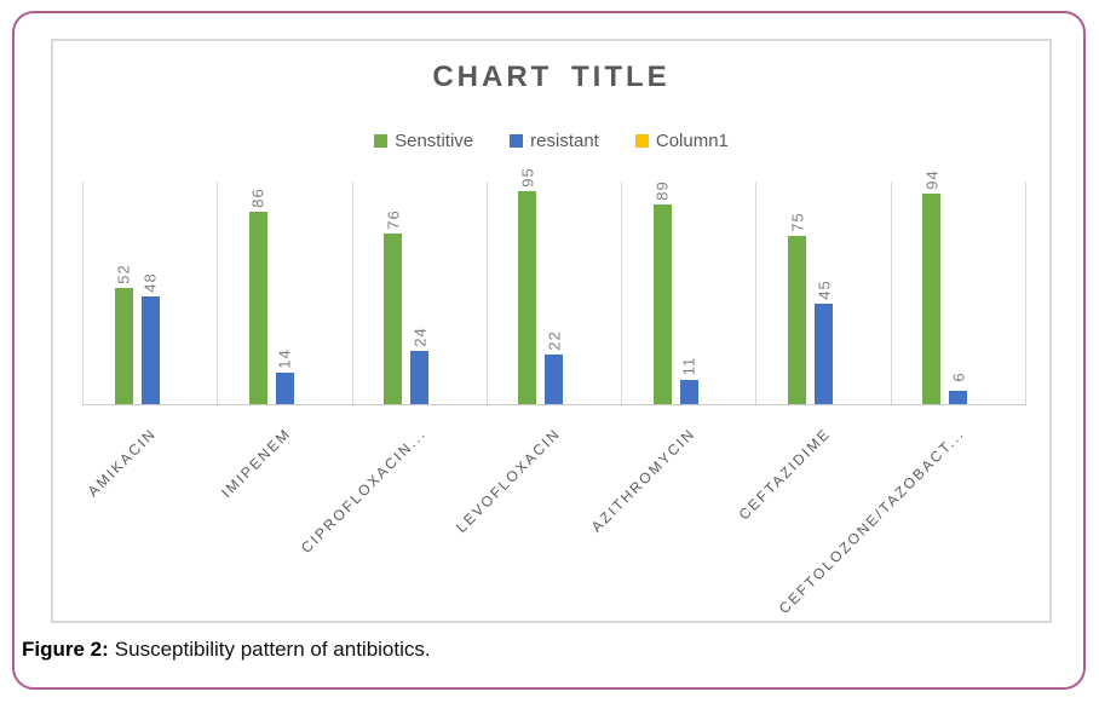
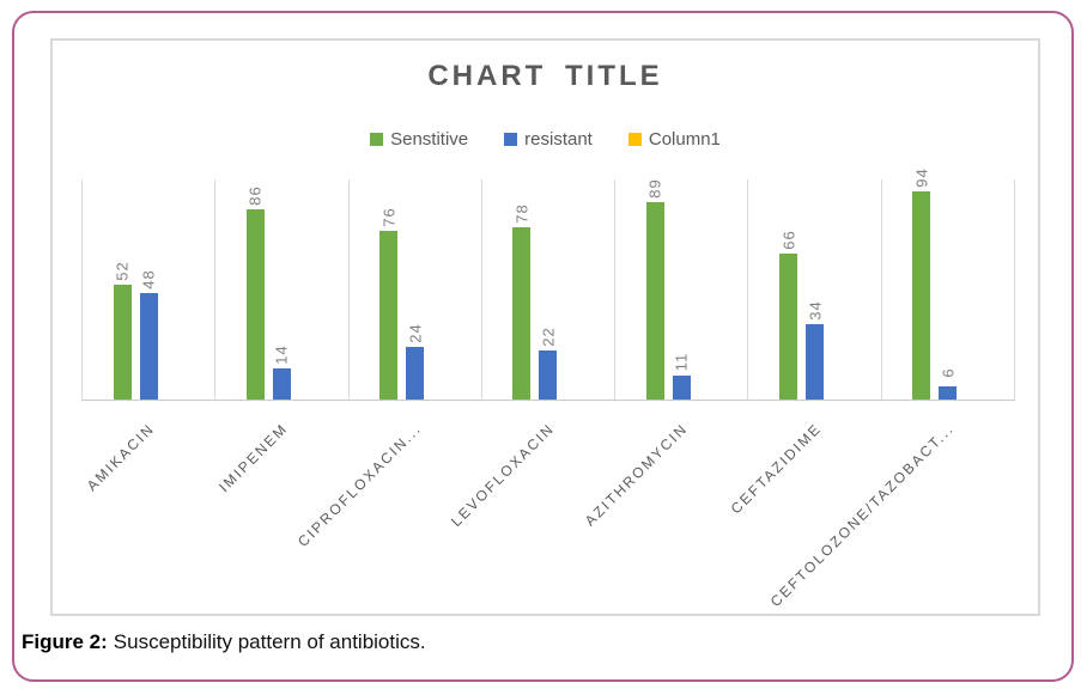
Senstitive/LEVOFLOXACIN: 95 -> 78
Senstitive/CEFTAZIDIME: 75 -> 66
resistant/CEFTAZIDIME: 45 -> 34
